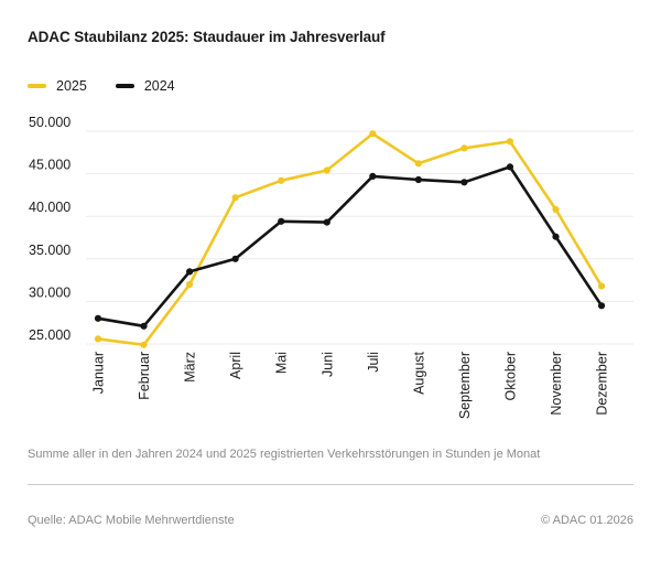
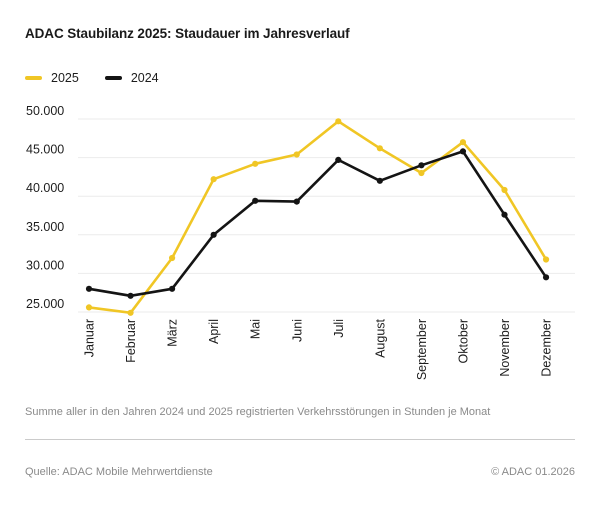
2024/März: 34000 -> 28000
2024/August: 44000 -> 42000
2025/September: 48000 -> 43000
2025/Oktober: 49000 -> 47000
